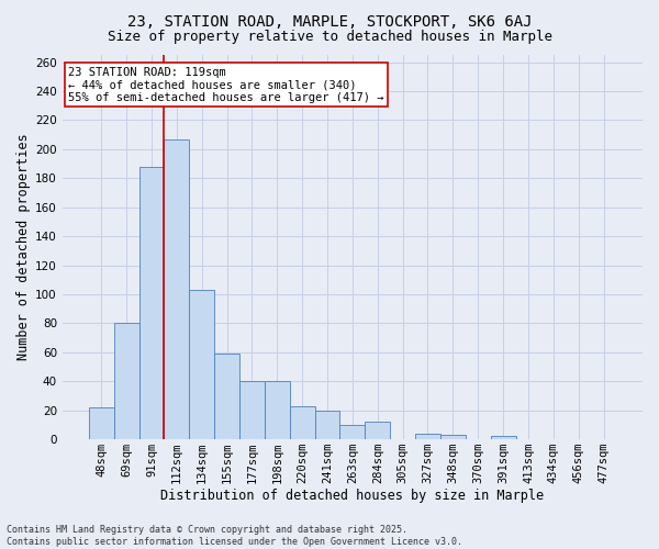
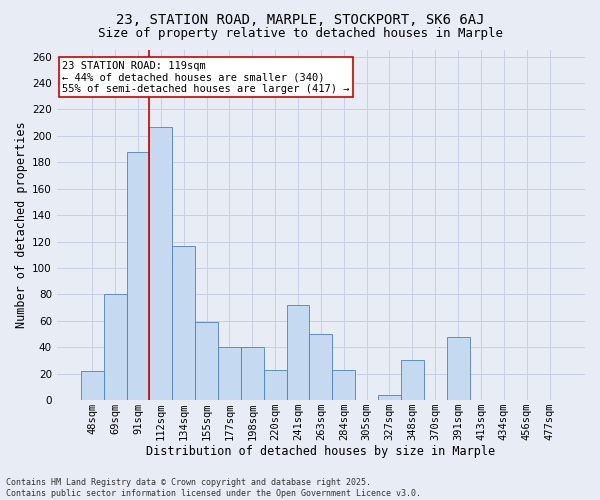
134sqm: 103 -> 117
241sqm: 20 -> 72
263sqm: 10 -> 50
284sqm: 12 -> 23
348sqm: 3 -> 30
391sqm: 2 -> 48
